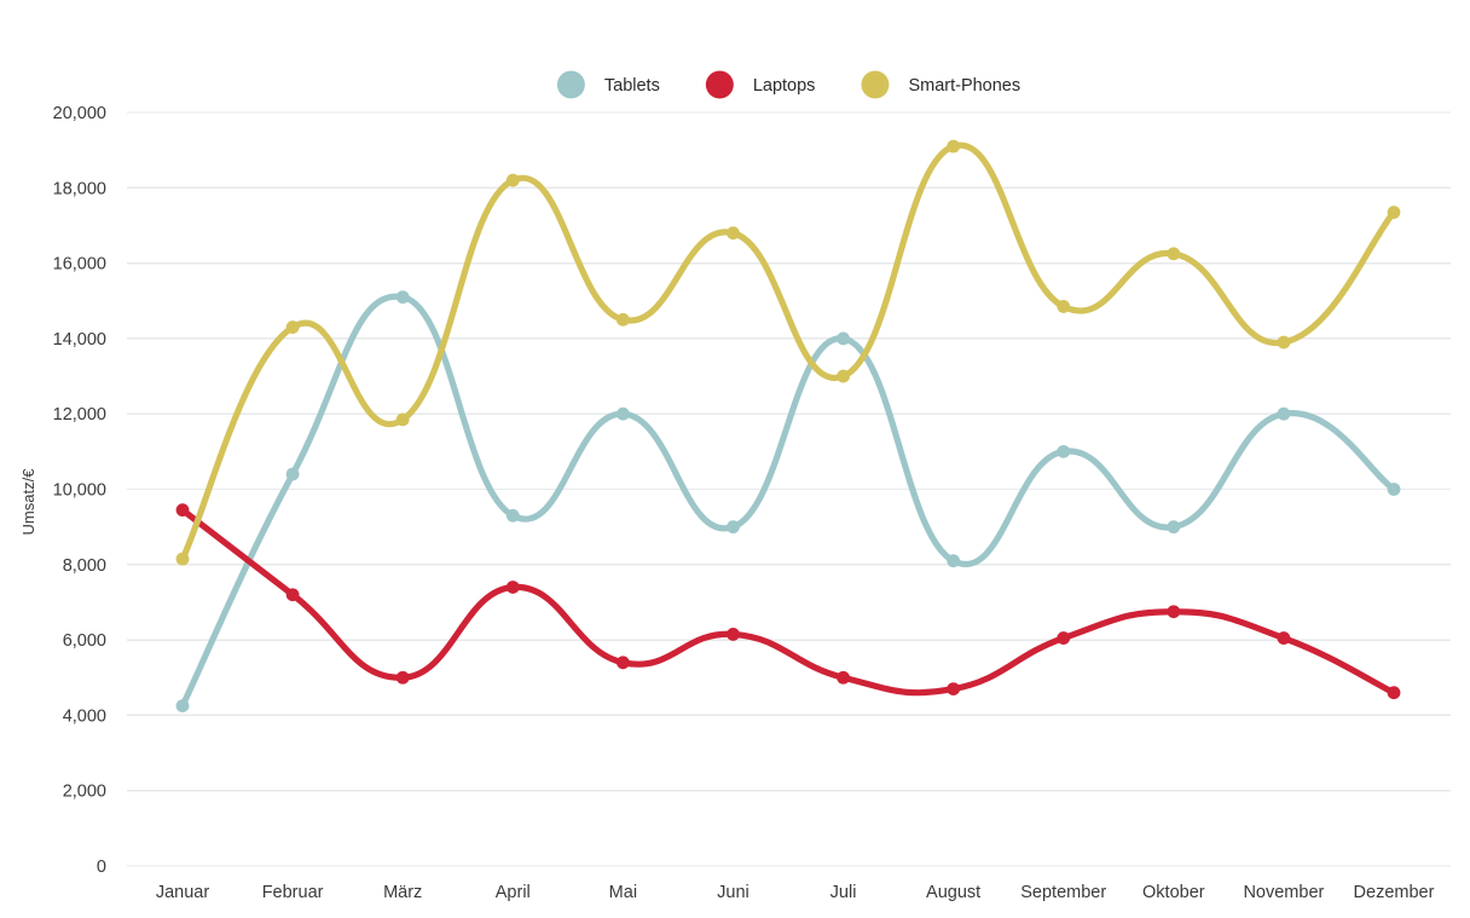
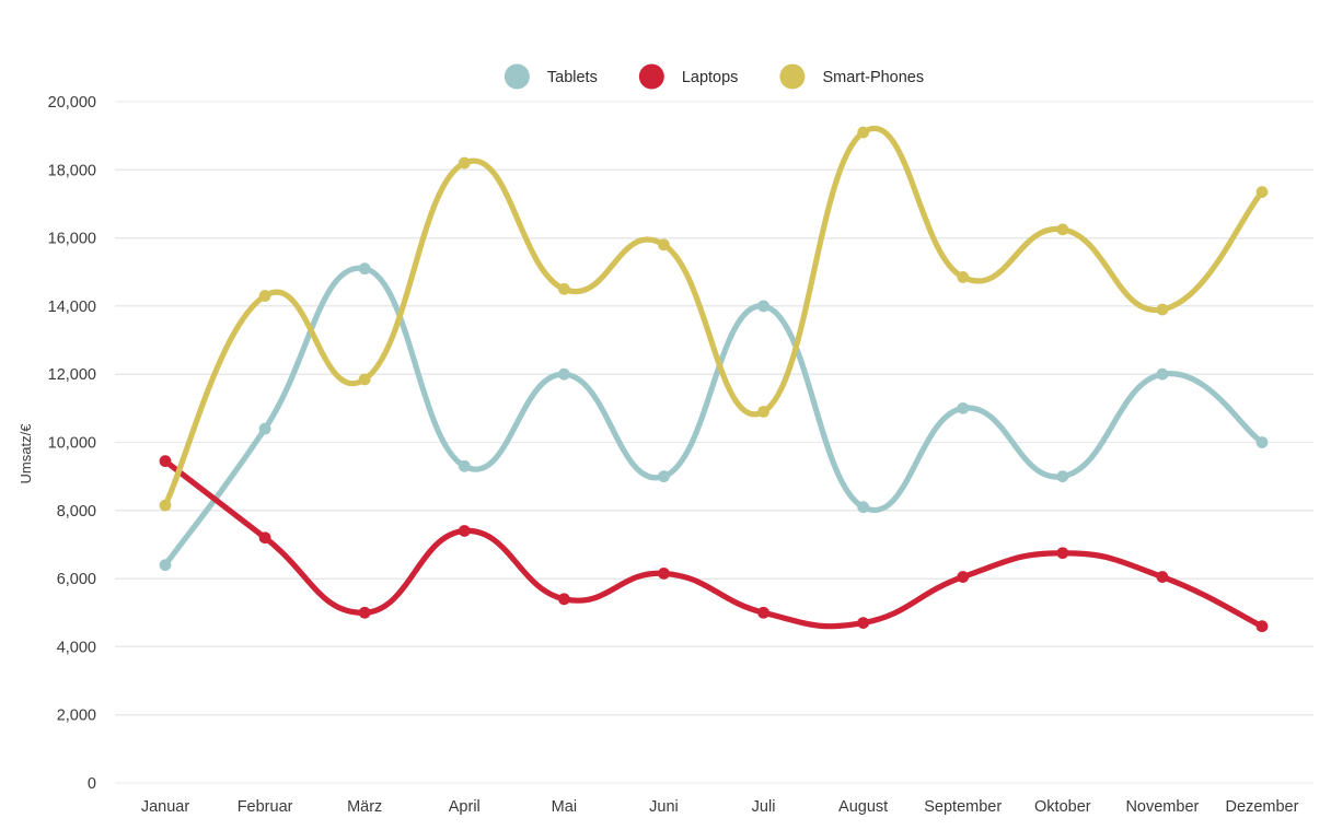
Tablets/Januar: 4200 -> 6400
Smart-Phones/Juni: 16800 -> 15800
Smart-Phones/Juli: 13000 -> 10900
